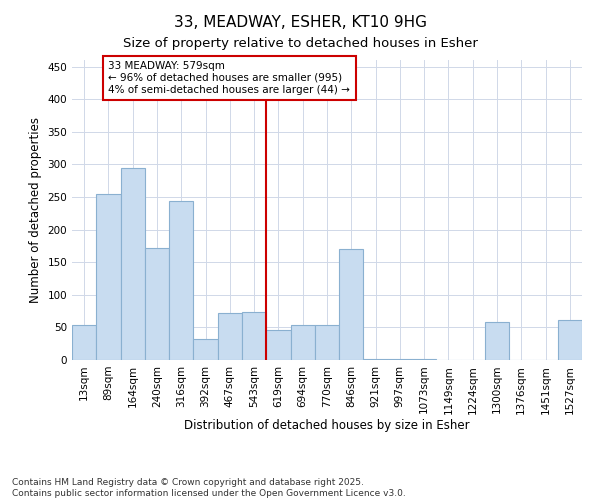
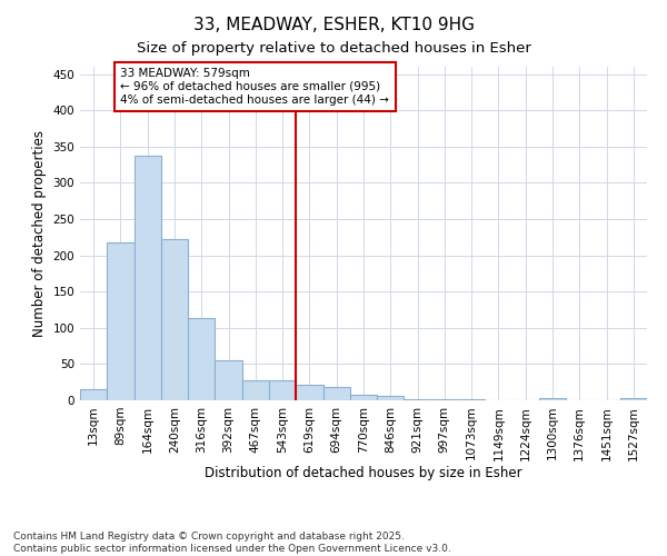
13sqm: 54 -> 15
89sqm: 254 -> 217
164sqm: 294 -> 338
240sqm: 172 -> 222
316sqm: 244 -> 113
392sqm: 32 -> 55
467sqm: 72 -> 27
543sqm: 74 -> 27
619sqm: 46 -> 22
694sqm: 54 -> 18
770sqm: 54 -> 8
846sqm: 170 -> 6
1300sqm: 58 -> 3
1527sqm: 62 -> 3
